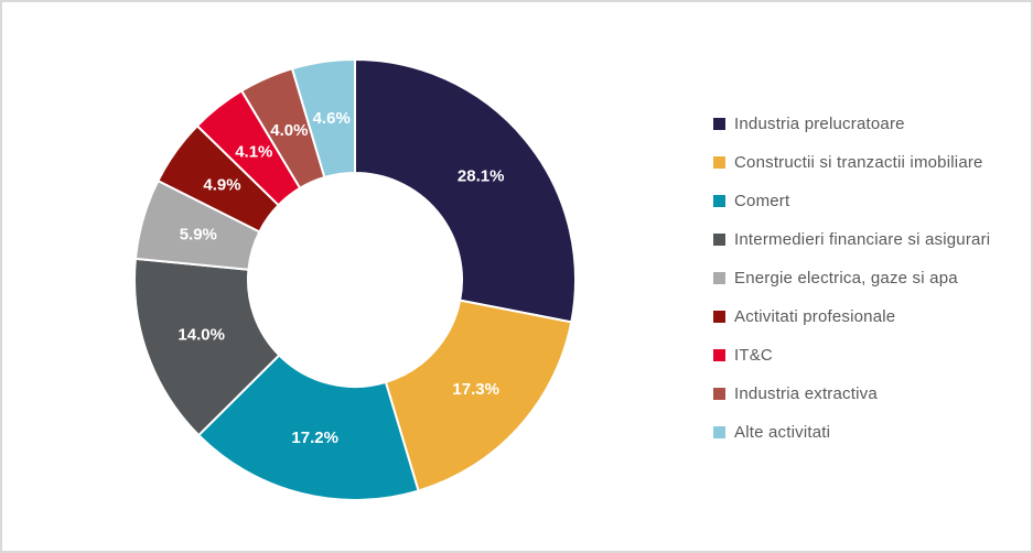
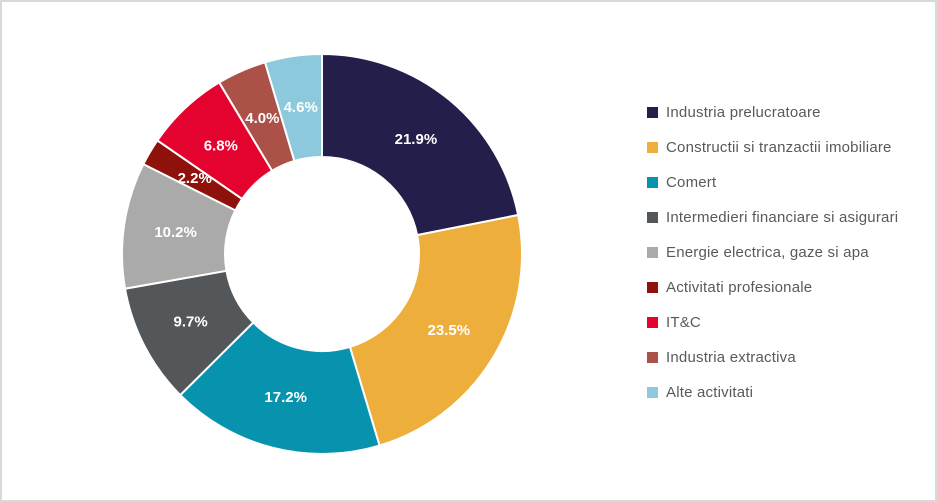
Industria prelucratoare: 28.1% -> 21.9%
Constructii si tranzactii imobiliare: 17.3% -> 23.5%
Intermedieri financiare si asigurari: 14.0% -> 9.7%
Energie electrica, gaze si apa: 5.9% -> 10.2%
Activitati profesionale: 4.9% -> 2.2%
IT&C: 4.1% -> 6.8%
